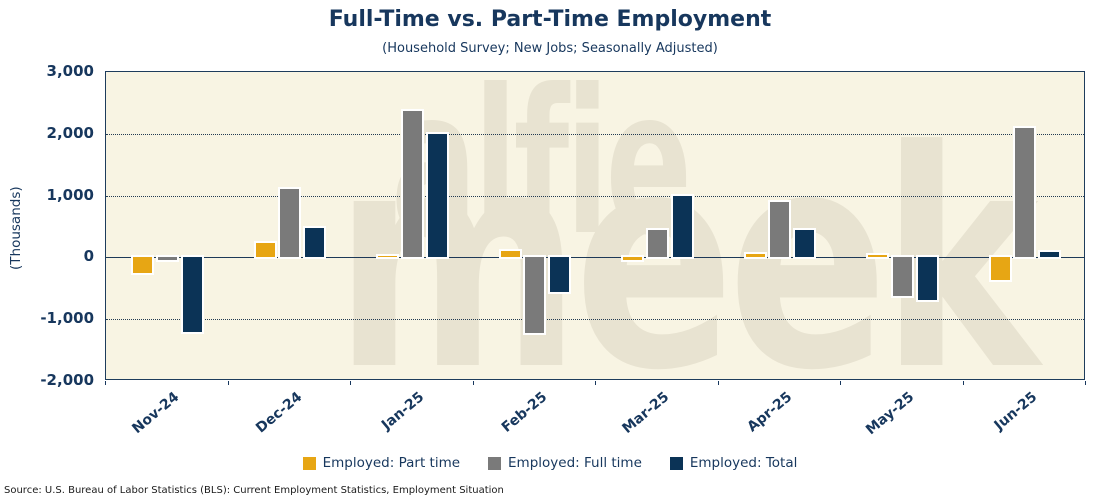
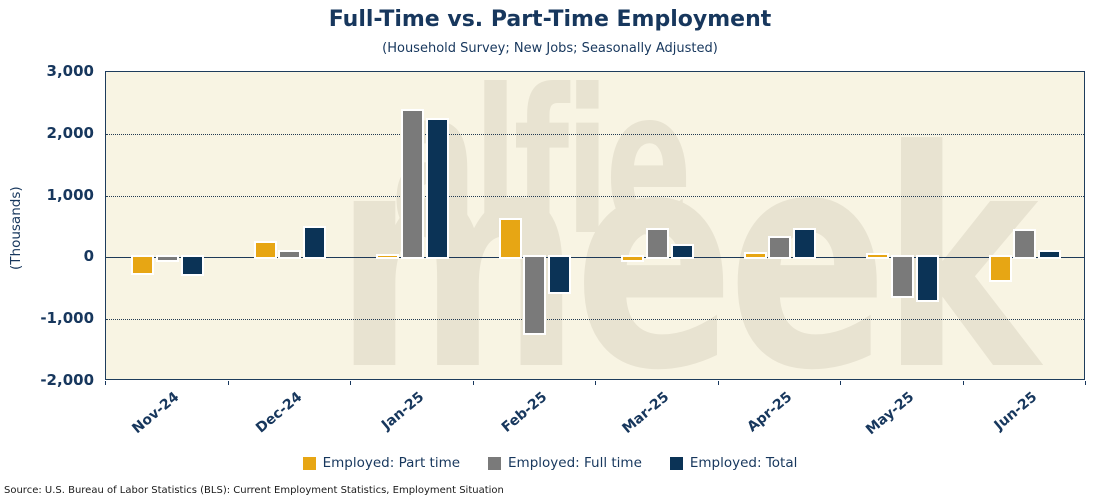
Employed: Total/Nov-24: -1200 -> -300
Employed: Full time/Dec-24: 1100 -> 100
Employed: Total/Jan-25: 2000 -> 2200
Employed: Part time/Feb-25: 100 -> 600
Employed: Total/Mar-25: 1000 -> 200
Employed: Full time/Apr-25: 900 -> 300
Employed: Full time/Jun-25: 2100 -> 400
